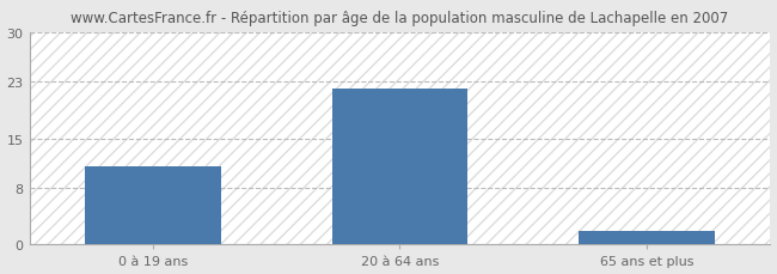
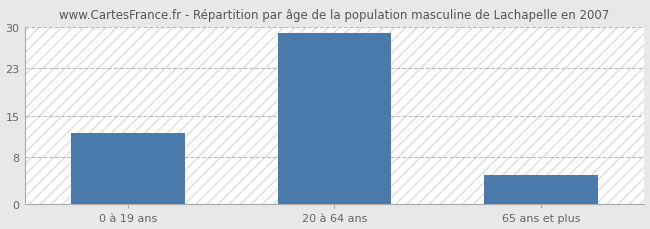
0 à 19 ans: 11 -> 12
20 à 64 ans: 22 -> 29
65 ans et plus: 2 -> 5
